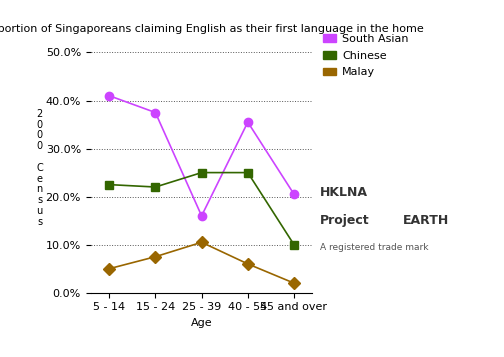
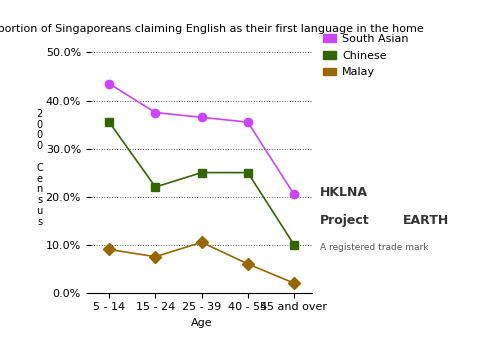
South Asian/5 - 14: 41.0% -> 43.5%
Chinese/5 - 14: 22.5% -> 35.5%
Malay/5 - 14: 5.0% -> 9.0%
South Asian/25 - 39: 16.0% -> 36.5%
